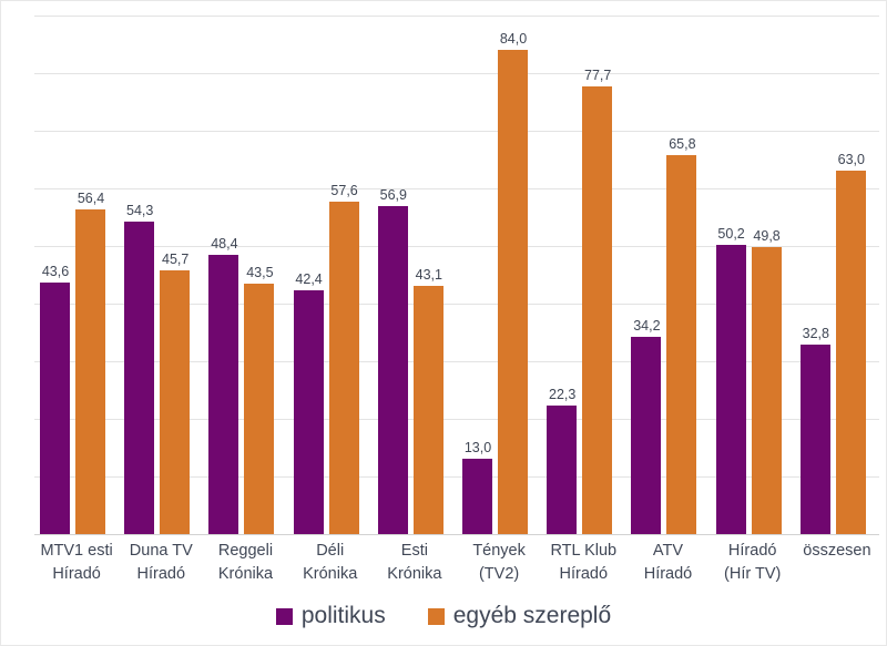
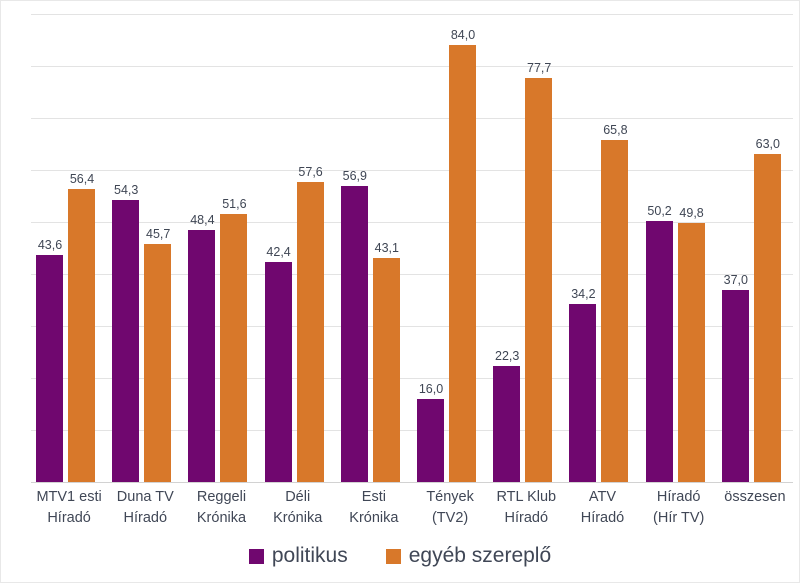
egyéb szereplő/Reggeli Krónika: 43,5 -> 51,6
politikus/Tények (TV2): 13,0 -> 16,0
politikus/összesen: 32,8 -> 37,0
